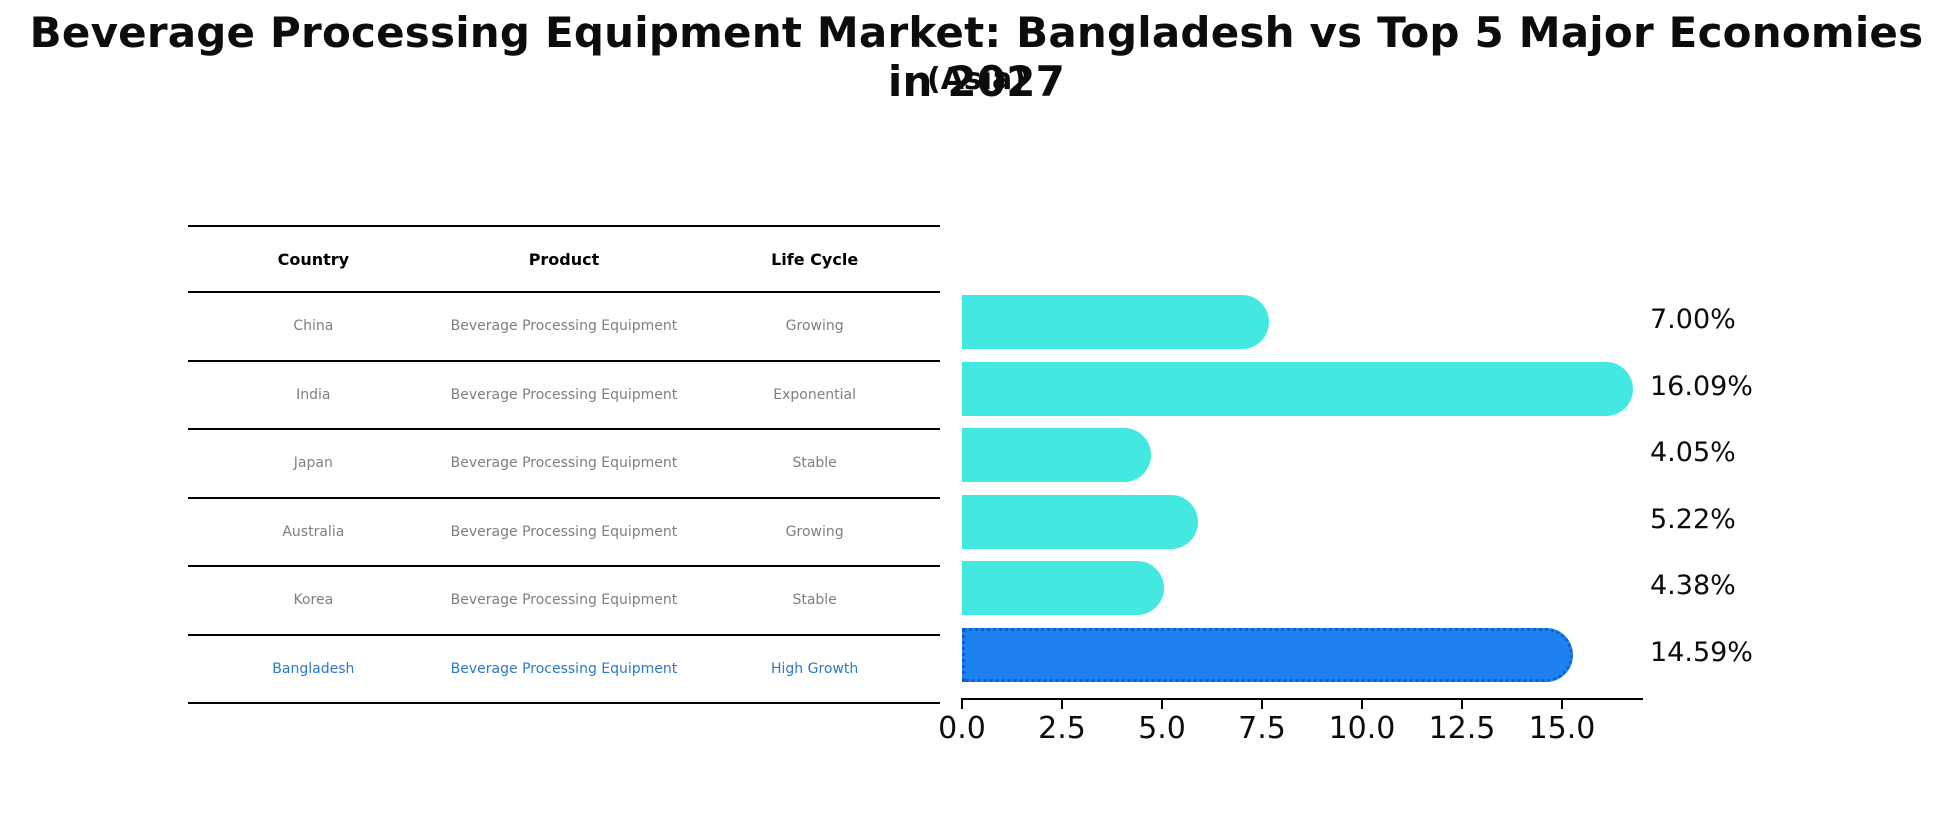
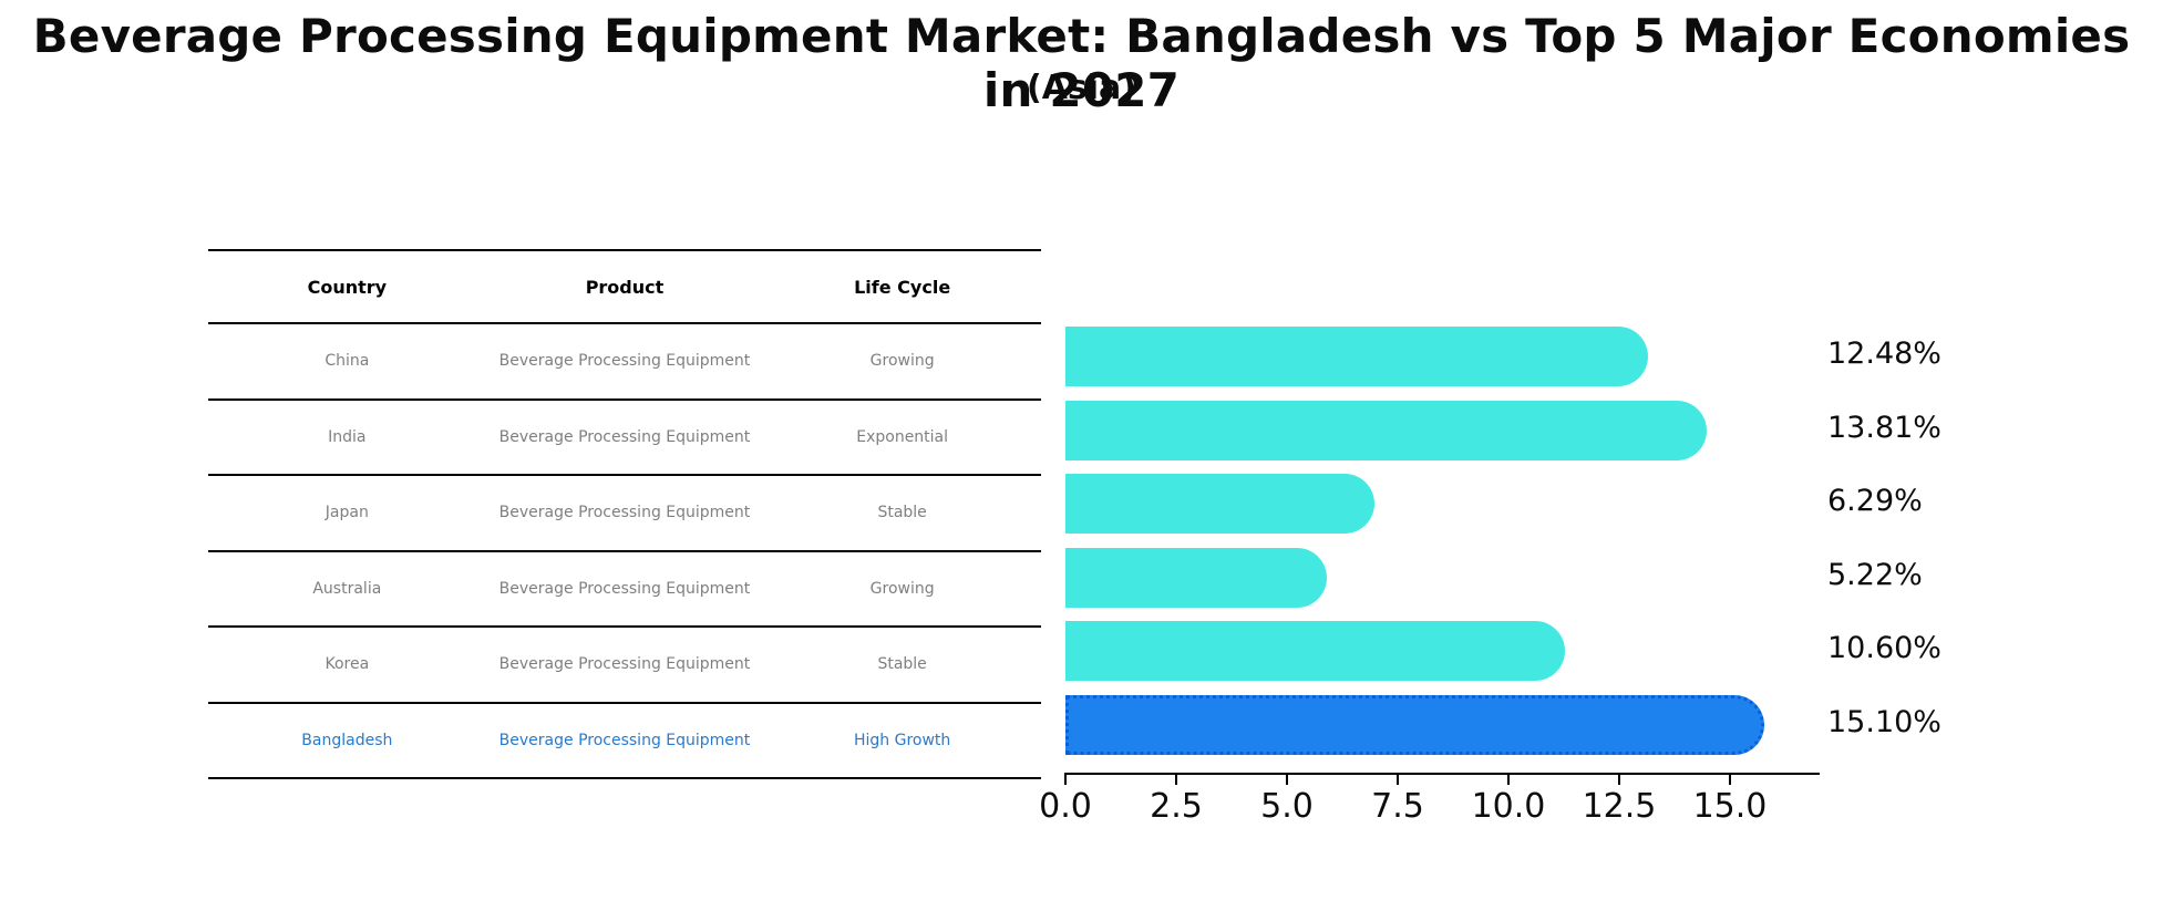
China: 7.00% -> 12.48%
India: 16.09% -> 13.81%
Japan: 4.05% -> 6.29%
Korea: 4.38% -> 10.60%
Bangladesh: 14.59% -> 15.10%
